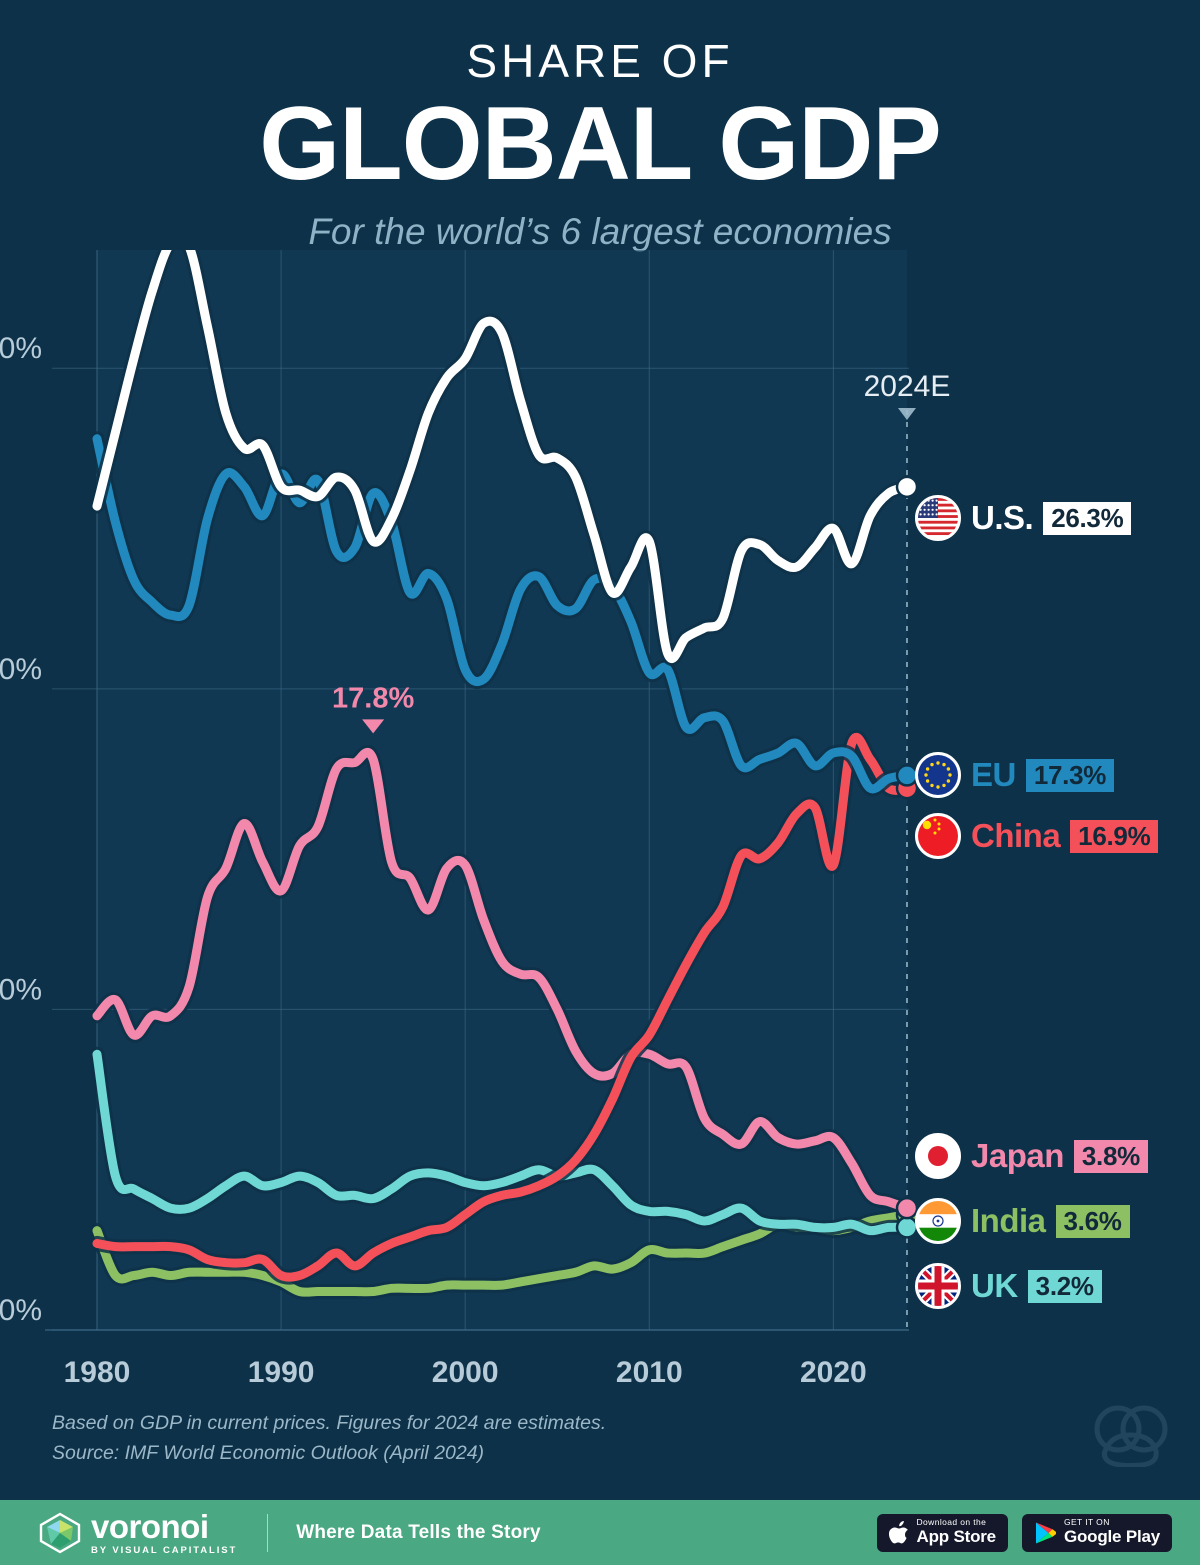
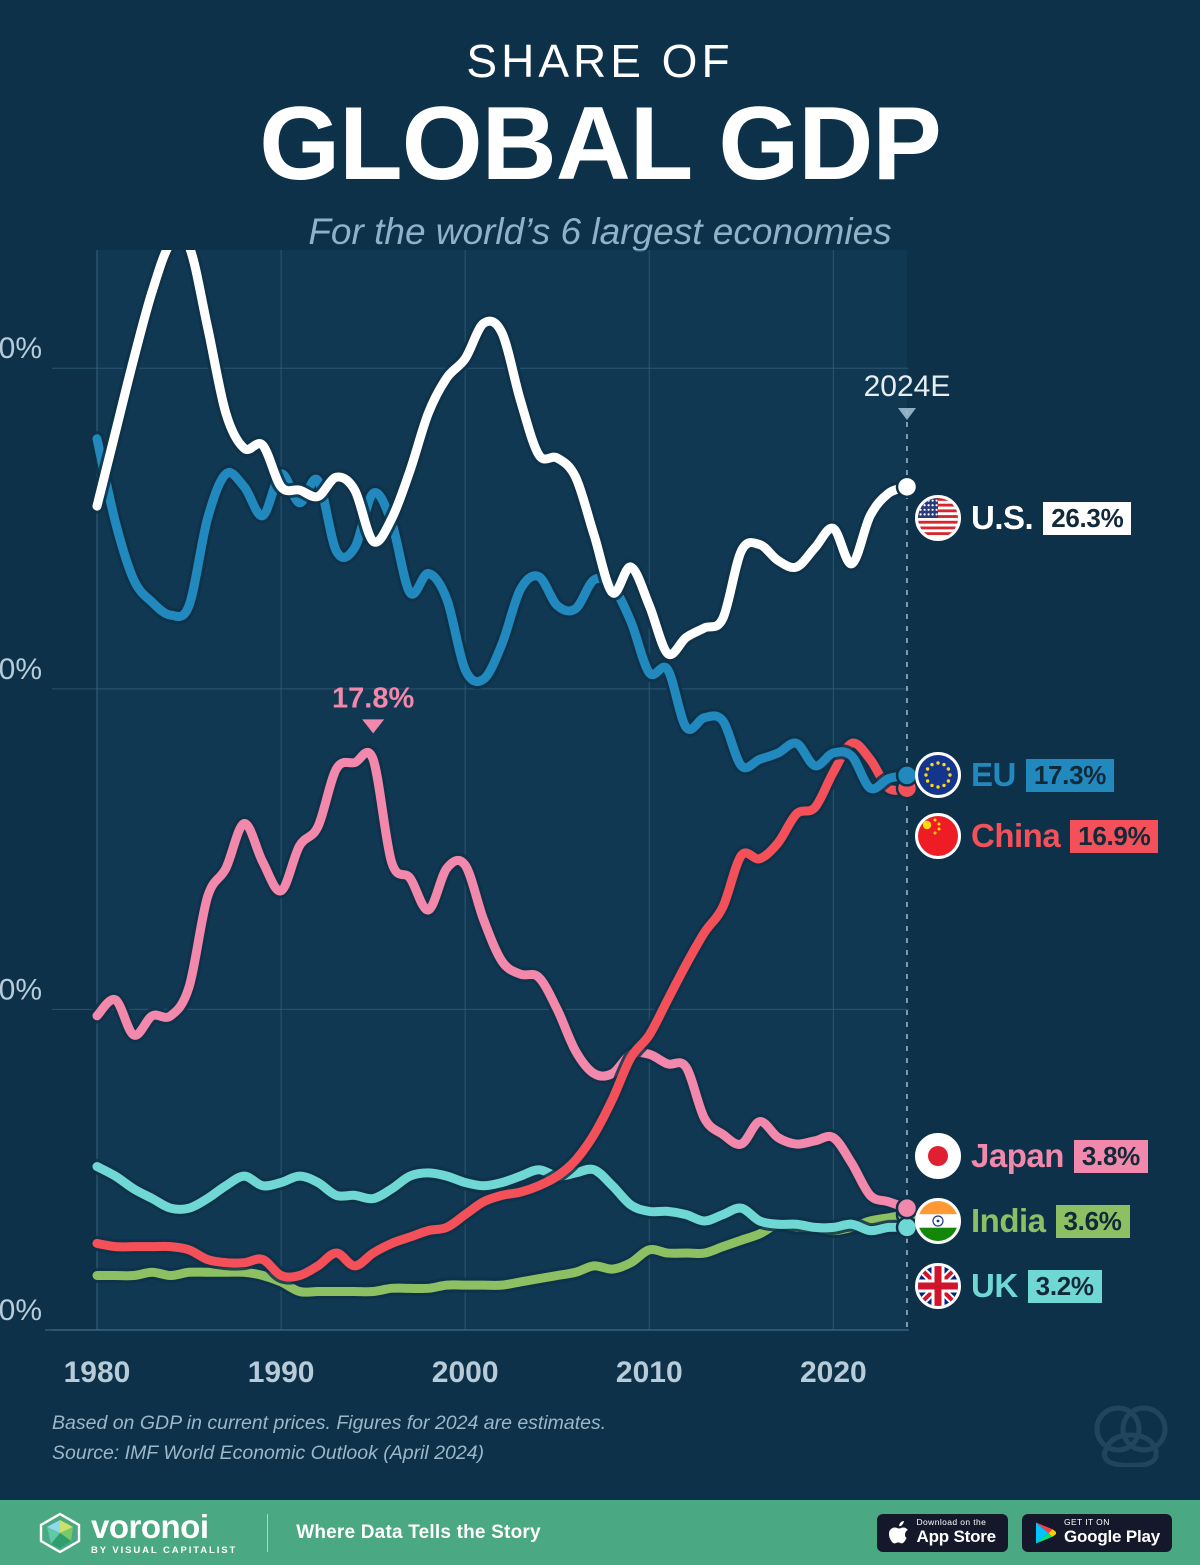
India/1980: 3.1% -> 1.7%
UK/1980: 8.6% -> 5.1%
U.S./2010: 24.6% -> 22.6%
China/2020: 14.5% -> 17.4%
